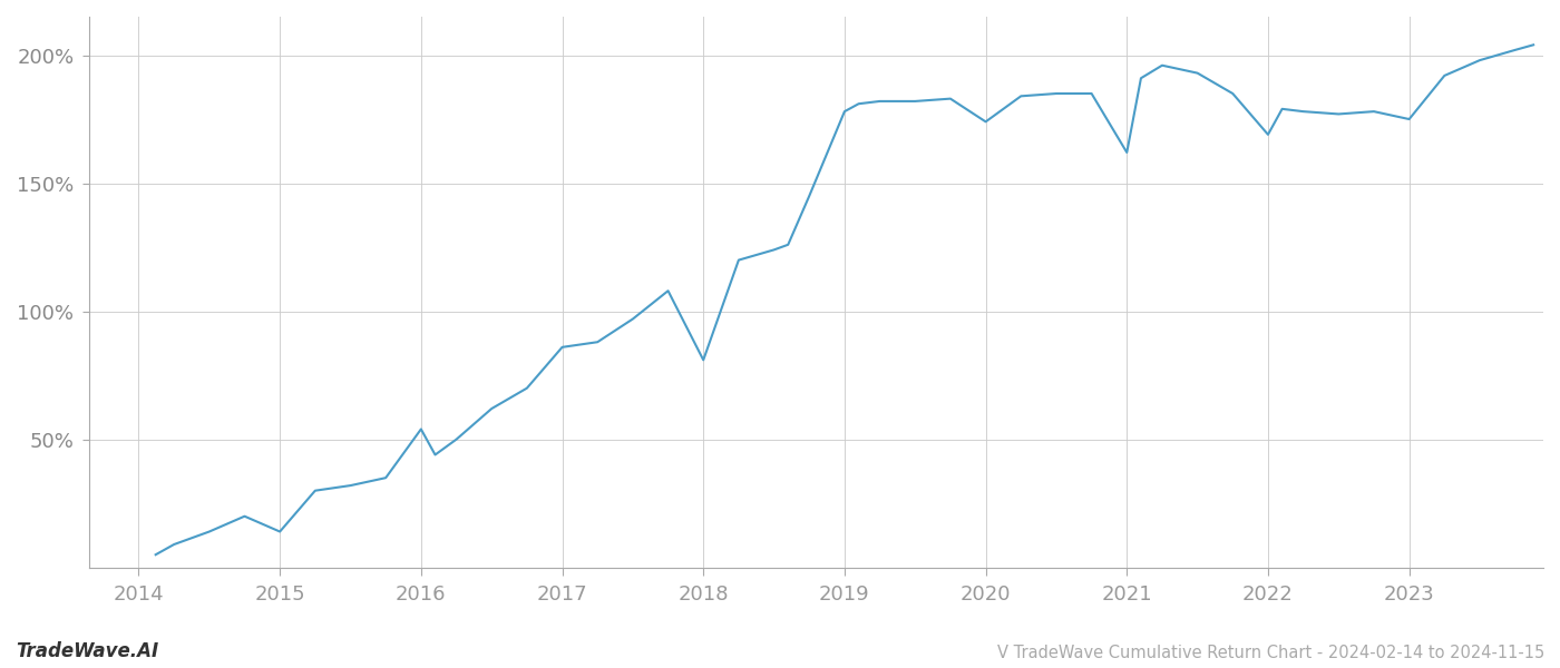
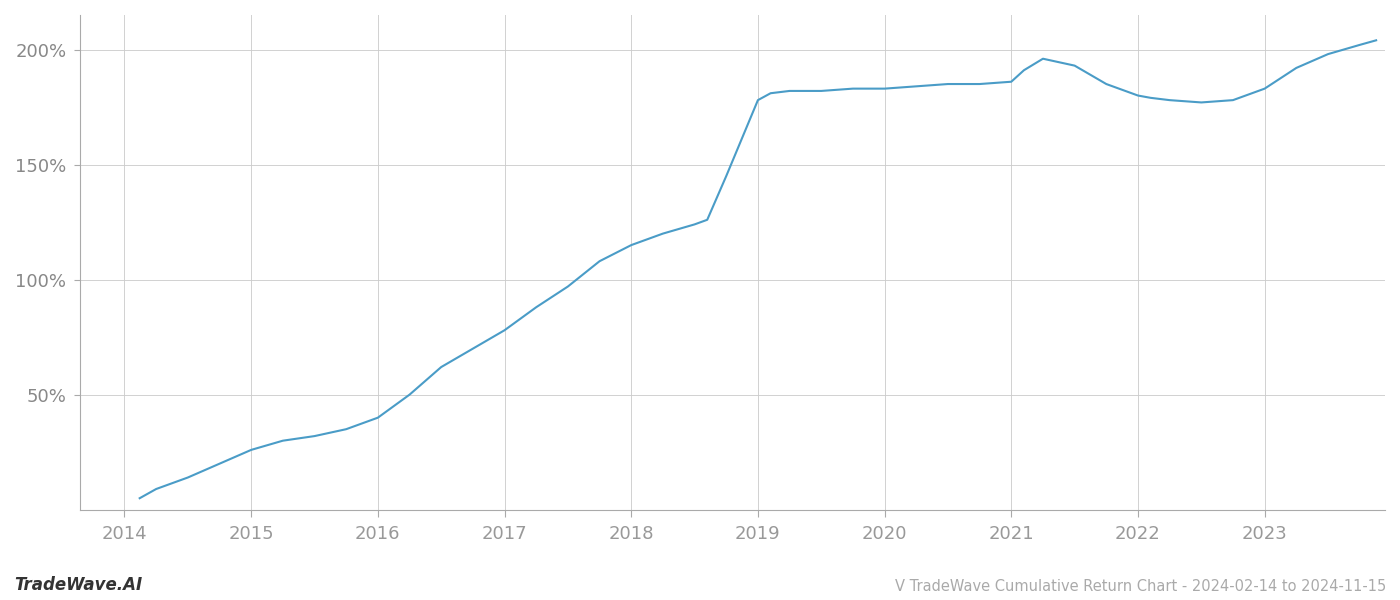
2015: 14% -> 26%
2016: 54% -> 40%
2017: 86% -> 78%
2018: 81% -> 115%
2020: 174% -> 183%
2021: 162% -> 186%
2022: 169% -> 180%
2023: 175% -> 183%
